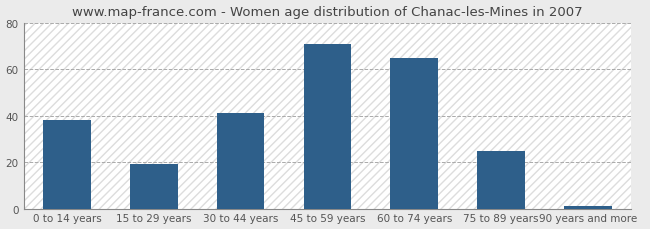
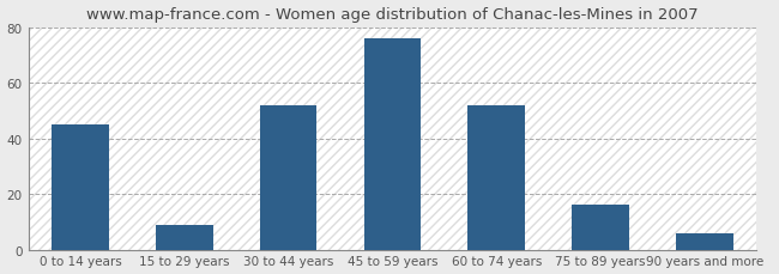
0 to 14 years: 38 -> 45
15 to 29 years: 19 -> 9
30 to 44 years: 41 -> 52
45 to 59 years: 71 -> 76
60 to 74 years: 65 -> 52
75 to 89 years: 25 -> 16
90 years and more: 1 -> 6
